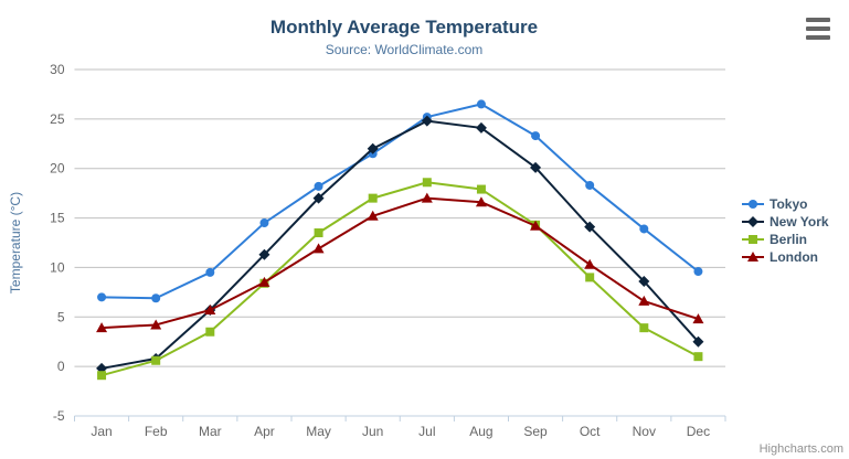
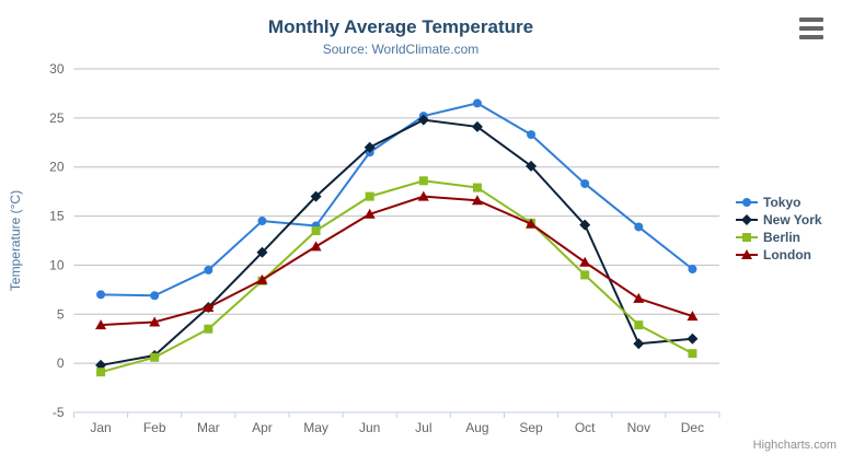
Tokyo/May: 18 -> 14
New York/Nov: 9 -> 2
